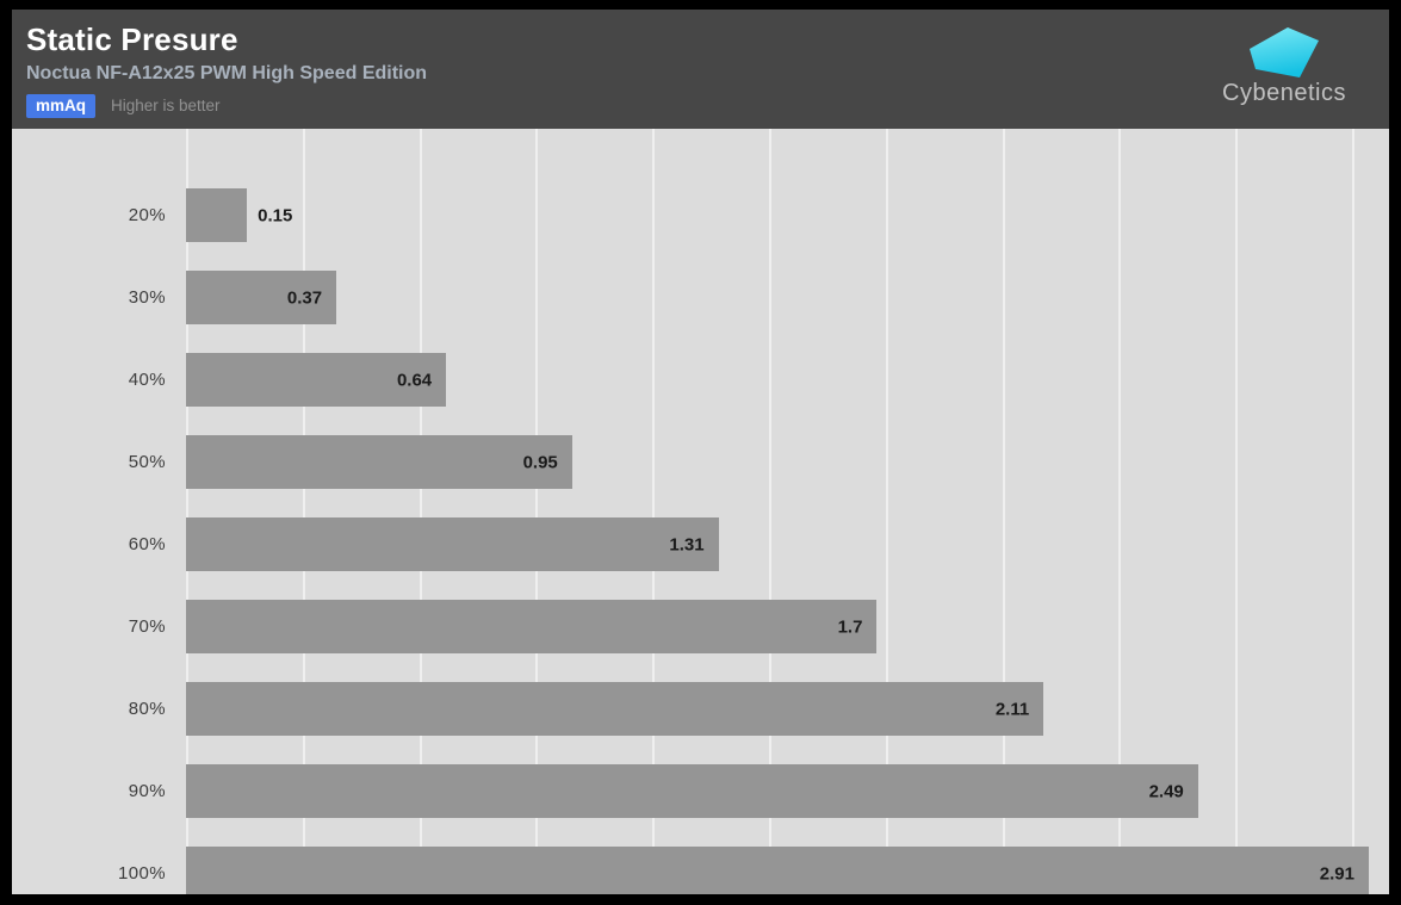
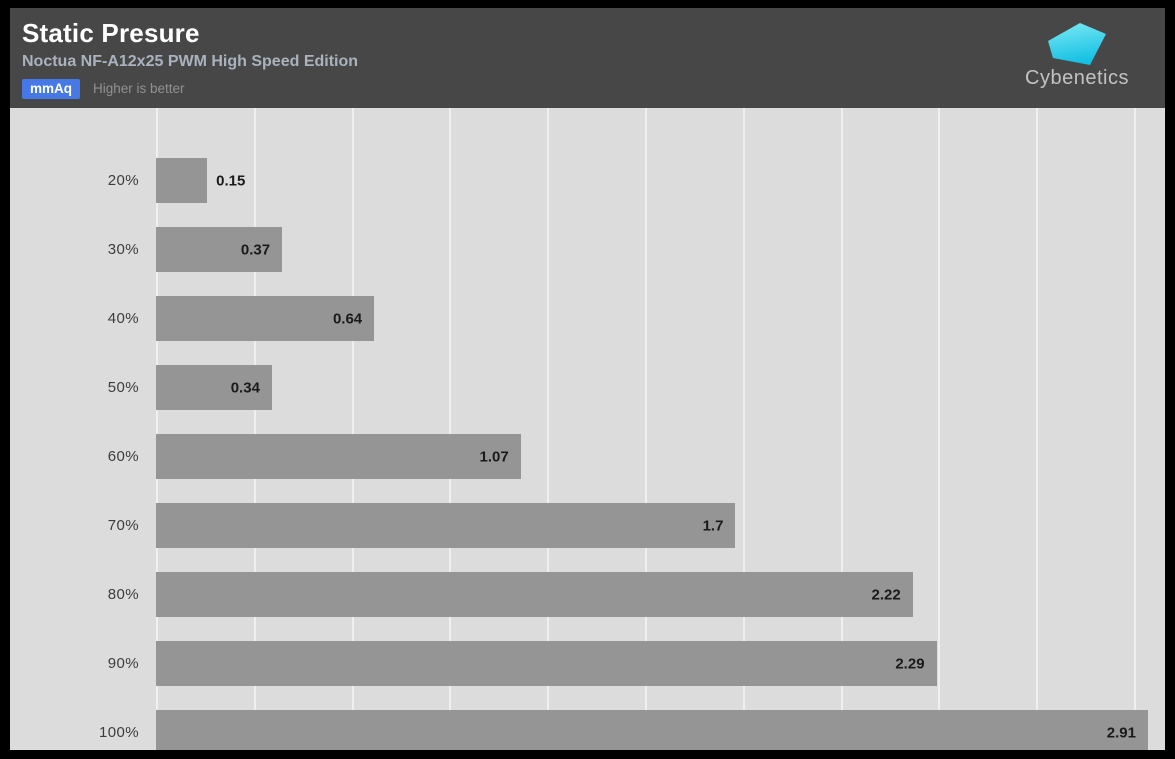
50%: 0.95 -> 0.34
60%: 1.31 -> 1.07
80%: 2.11 -> 2.22
90%: 2.49 -> 2.29
